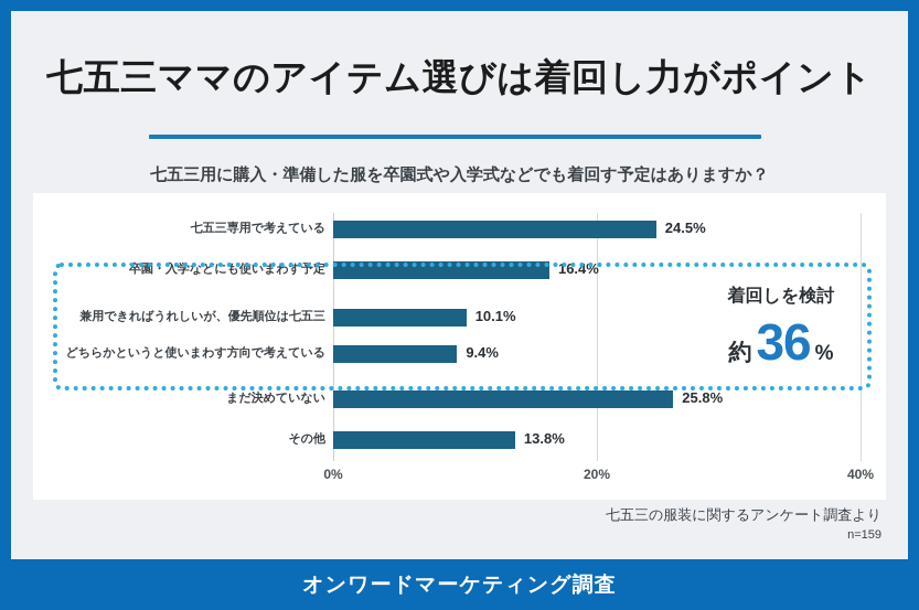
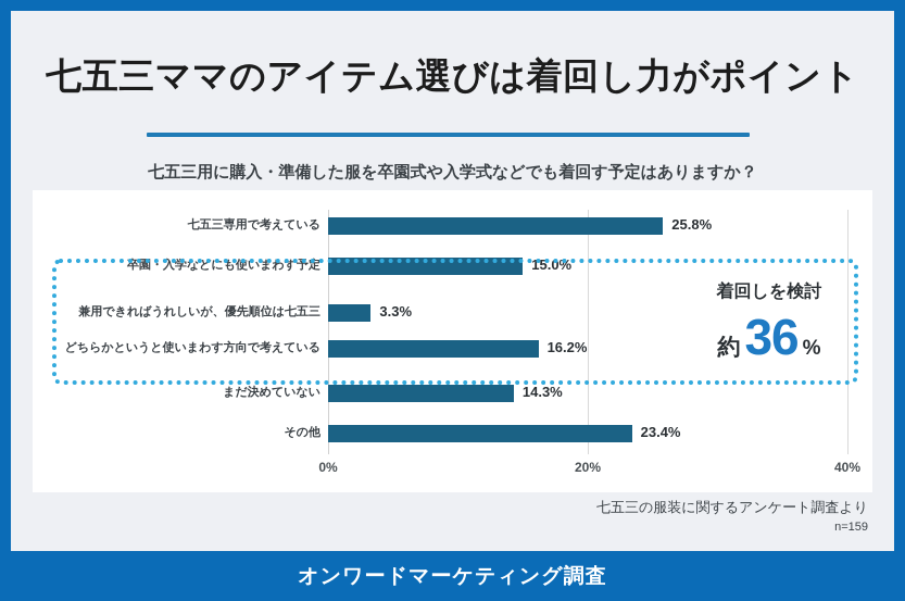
七五三専用で考えている: 24.5% -> 25.8%
卒園・入学などにも使いまわす予定: 16.4% -> 15.0%
兼用できればうれしいが、優先順位は七五三: 10.1% -> 3.3%
どちらかというと使いまわす方向で考えている: 9.4% -> 16.2%
まだ決めていない: 25.8% -> 14.3%
その他: 13.8% -> 23.4%
